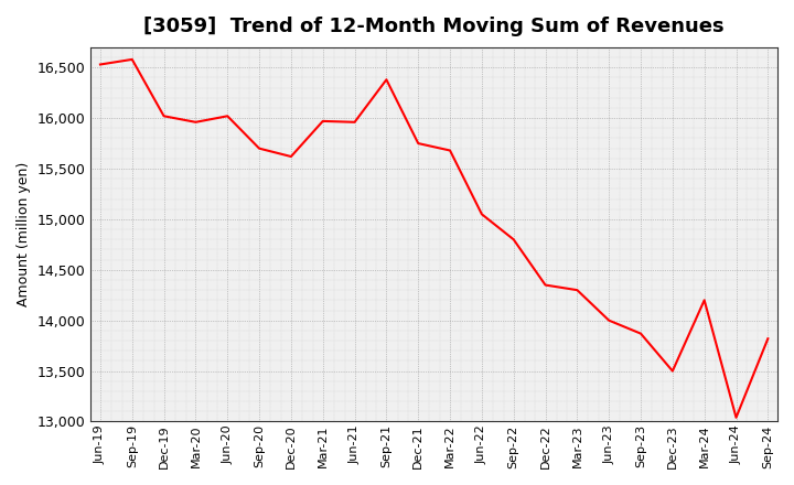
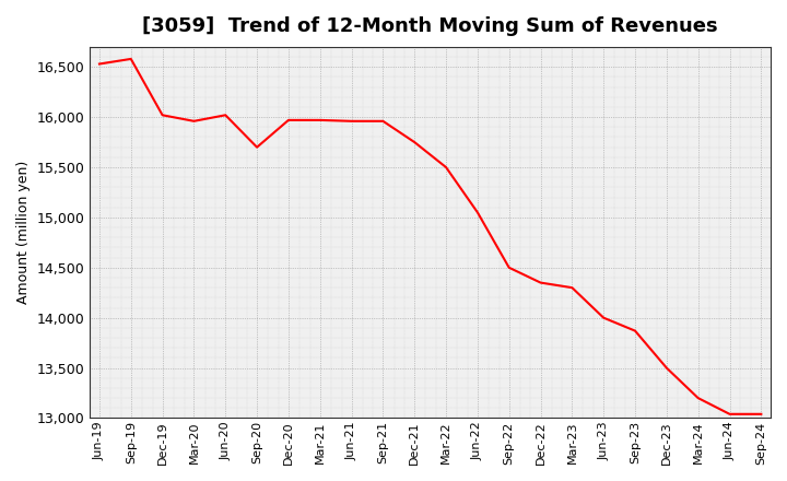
Dec-20: 15,620 -> 15,970
Sep-21: 16,380 -> 15,960
Mar-22: 15,680 -> 15,500
Sep-22: 14,800 -> 14,500
Mar-24: 14,200 -> 13,200
Sep-24: 13,820 -> 13,040
